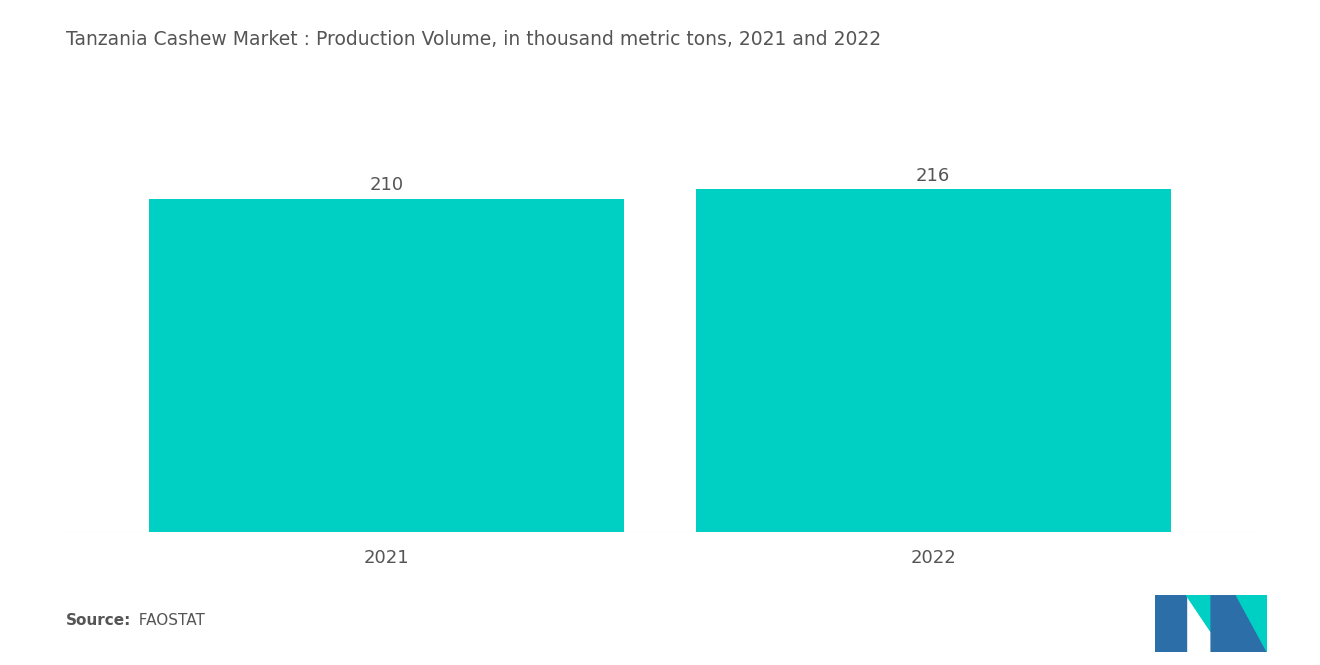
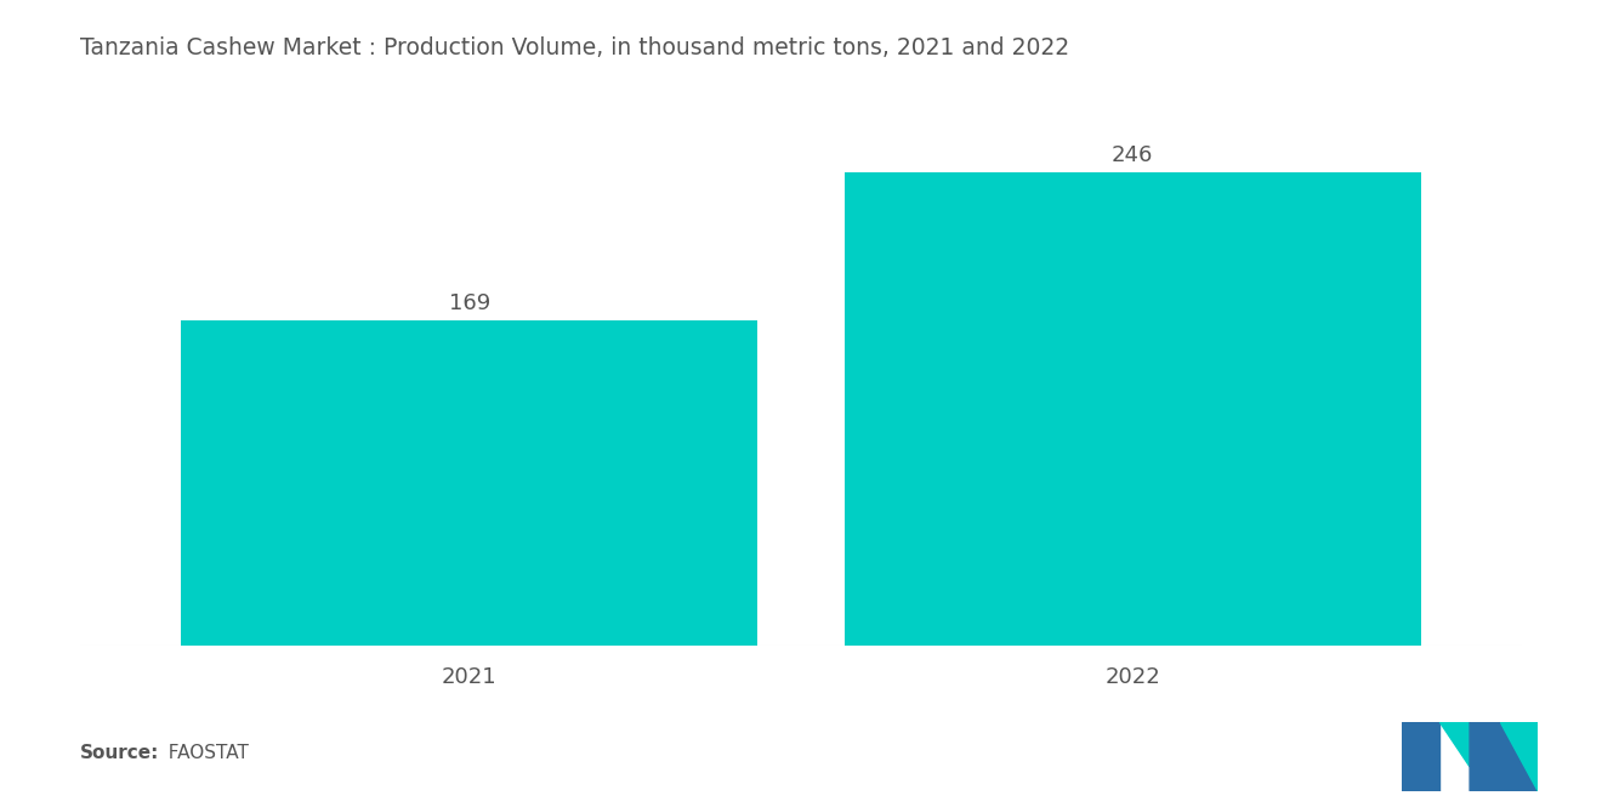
2021: 210 -> 169
2022: 216 -> 246
